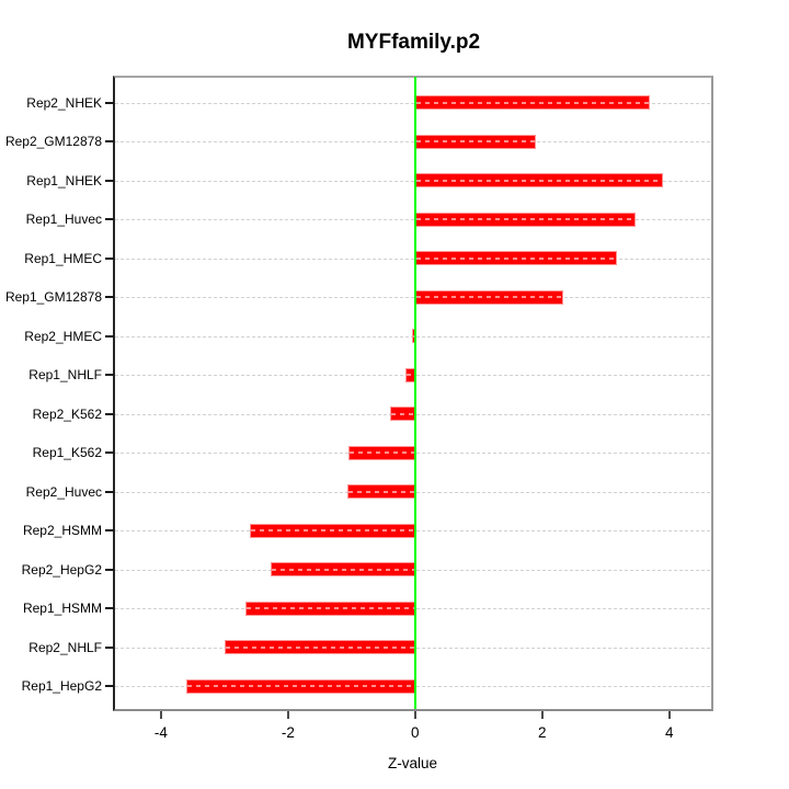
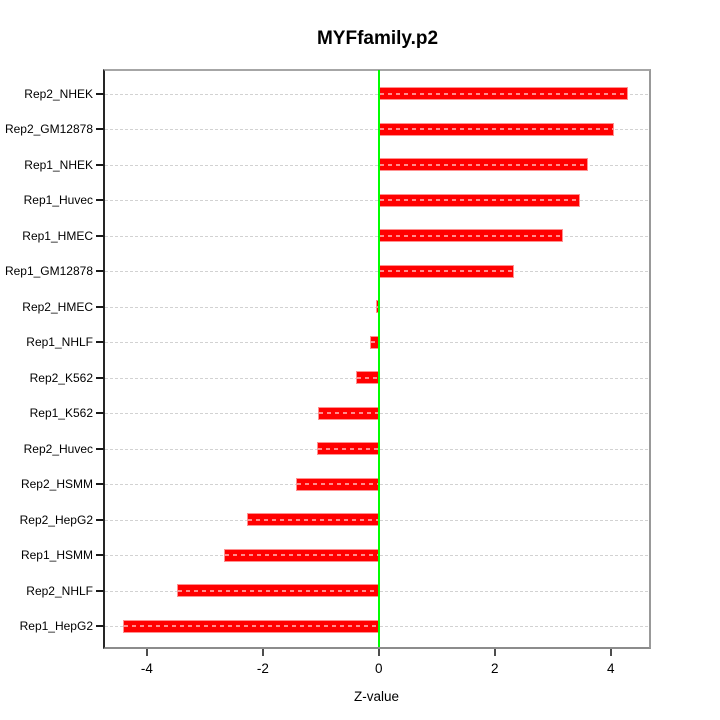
Rep2_NHEK: 3.7 -> 4.3
Rep2_GM12878: 1.9 -> 4.0
Rep1_NHEK: 3.9 -> 3.6
Rep2_HSMM: -2.6 -> -1.4
Rep2_NHLF: -3.0 -> -3.5
Rep1_HepG2: -3.6 -> -4.4
